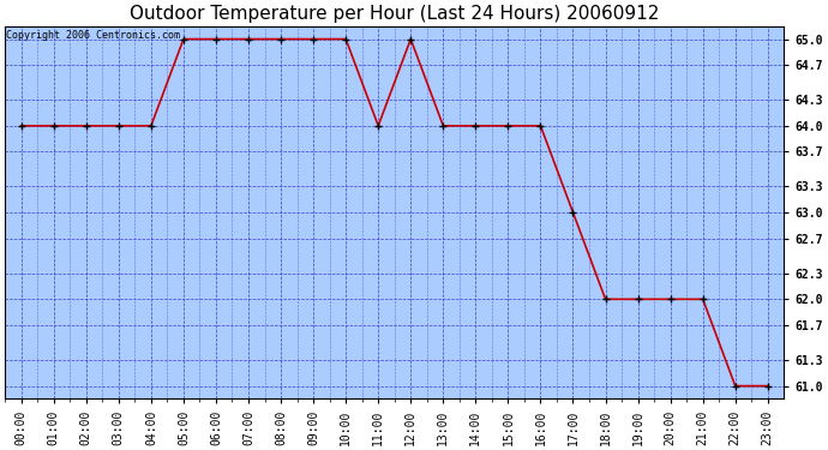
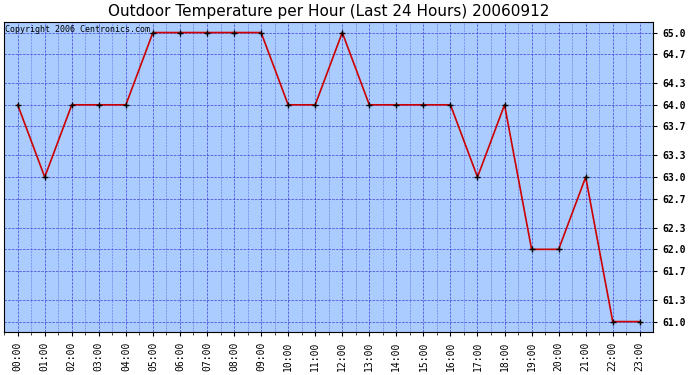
01:00: 64 -> 63
10:00: 65 -> 64
18:00: 62 -> 64
21:00: 62 -> 63
